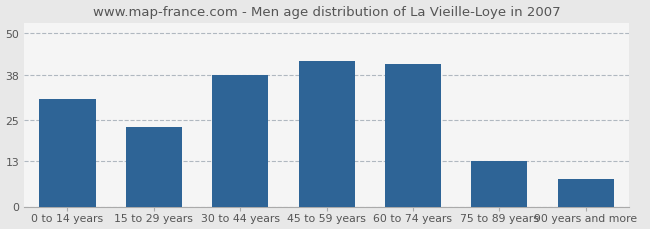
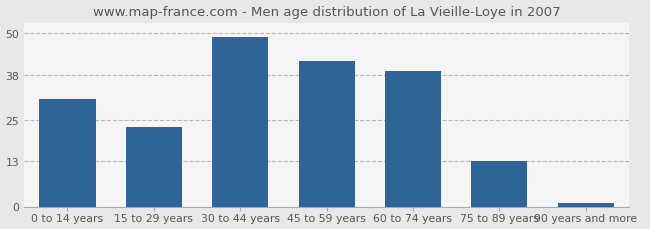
30 to 44 years: 38 -> 49
60 to 74 years: 41 -> 39
90 years and more: 8 -> 1
